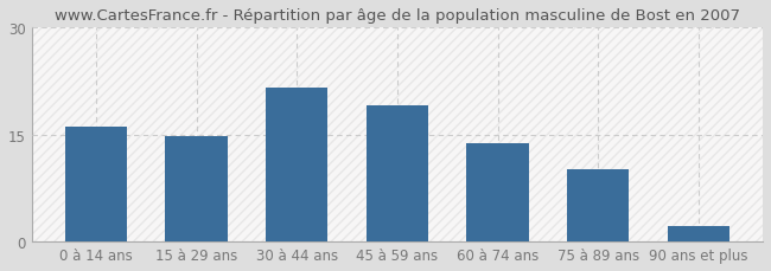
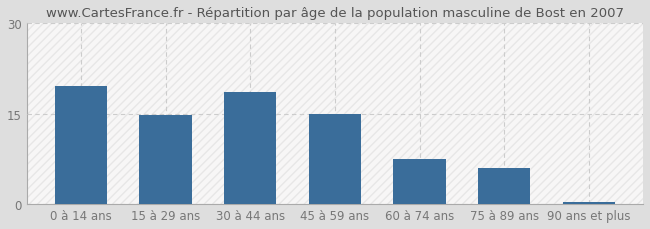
0 à 14 ans: 16.0 -> 19.5
30 à 44 ans: 21.6 -> 18.5
45 à 59 ans: 19.0 -> 15.0
60 à 74 ans: 13.8 -> 7.5
75 à 89 ans: 10.2 -> 6.0
90 ans et plus: 2.2 -> 0.3
